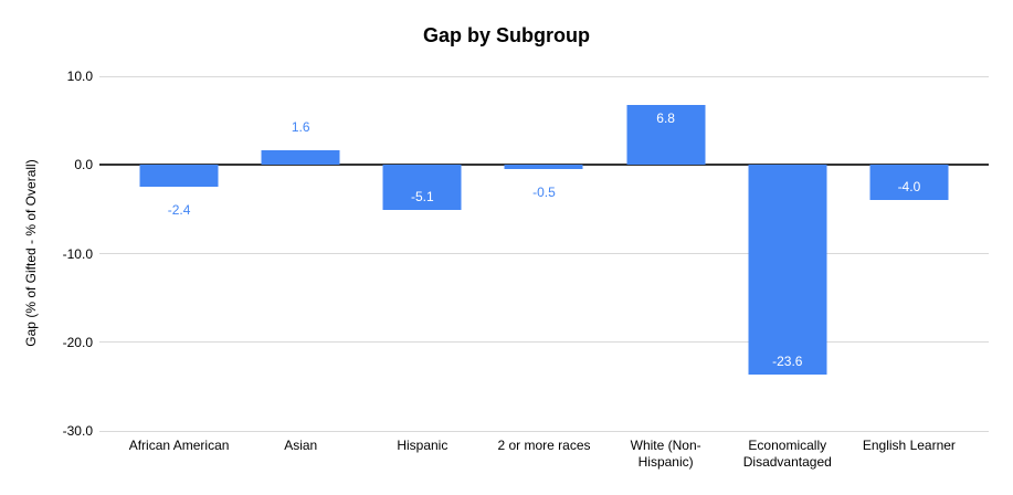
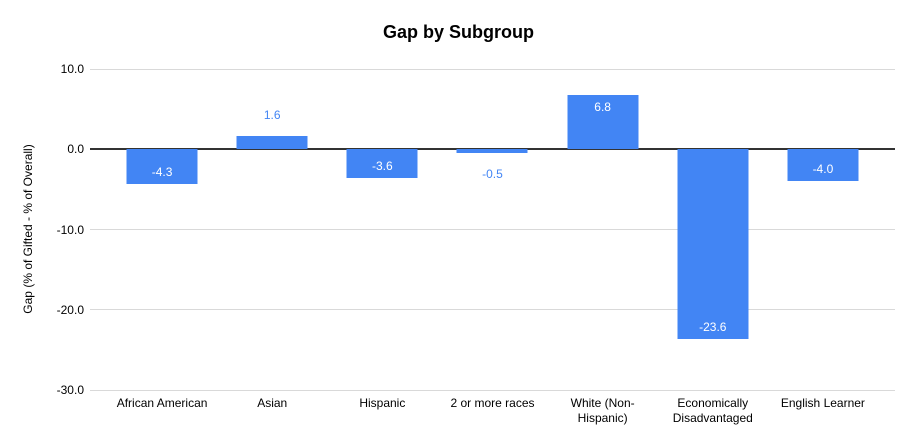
African American: -2.4 -> -4.3
Hispanic: -5.1 -> -3.6
